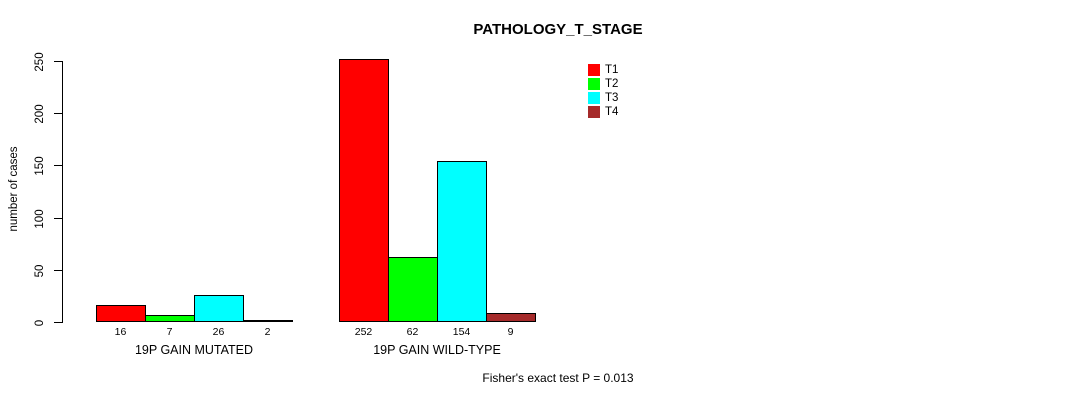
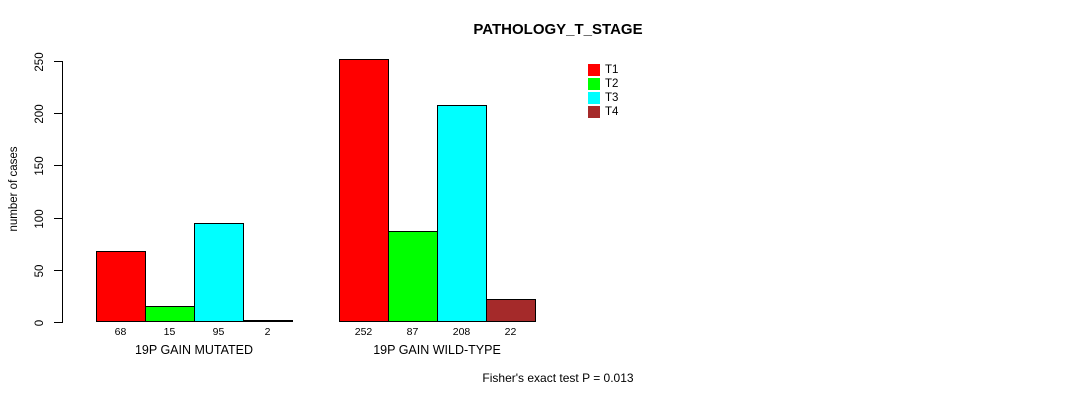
T1/19P GAIN MUTATED: 16 -> 68
T2/19P GAIN MUTATED: 7 -> 15
T3/19P GAIN MUTATED: 26 -> 95
T2/19P GAIN WILD-TYPE: 62 -> 87
T3/19P GAIN WILD-TYPE: 154 -> 208
T4/19P GAIN WILD-TYPE: 9 -> 22
